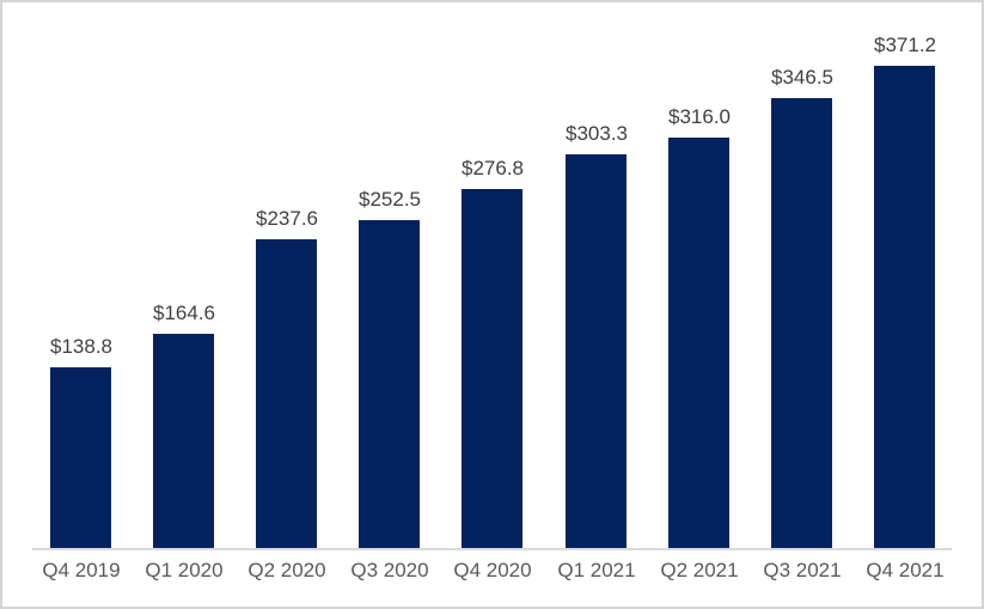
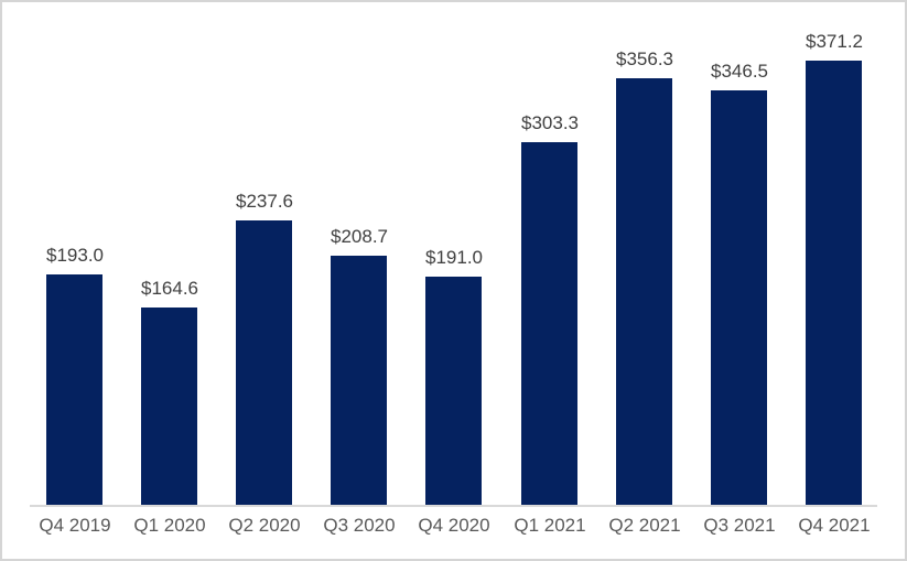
Q4 2019: $138.8 -> $193.0
Q3 2020: $252.5 -> $208.7
Q4 2020: $276.8 -> $191.0
Q2 2021: $316.0 -> $356.3
